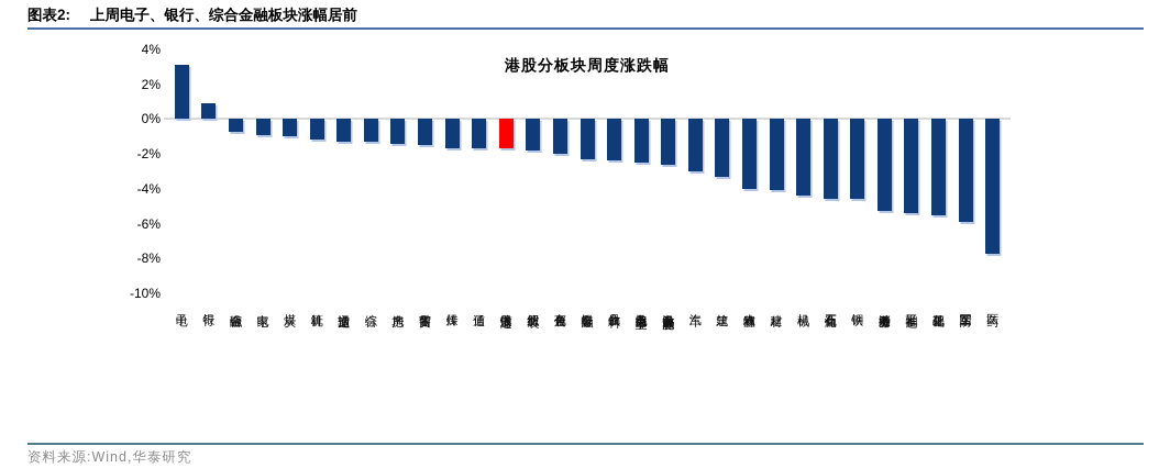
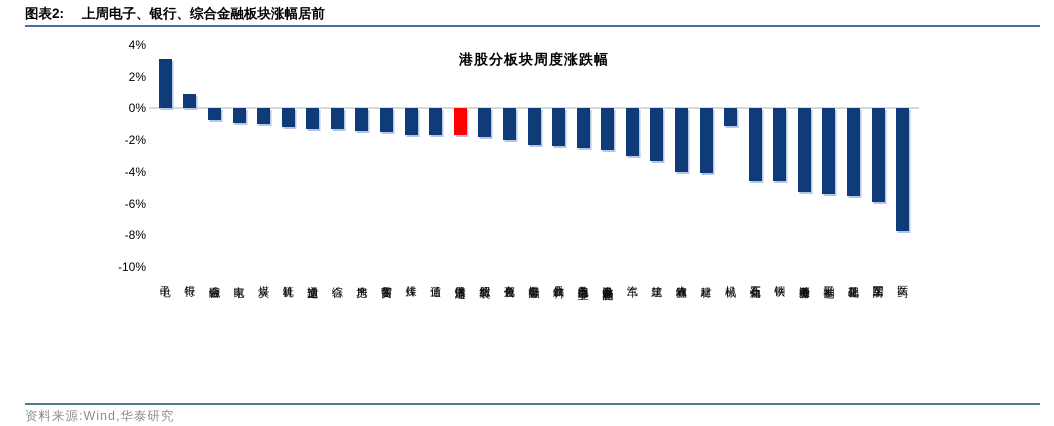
机械: -4.4% -> -1.1%
